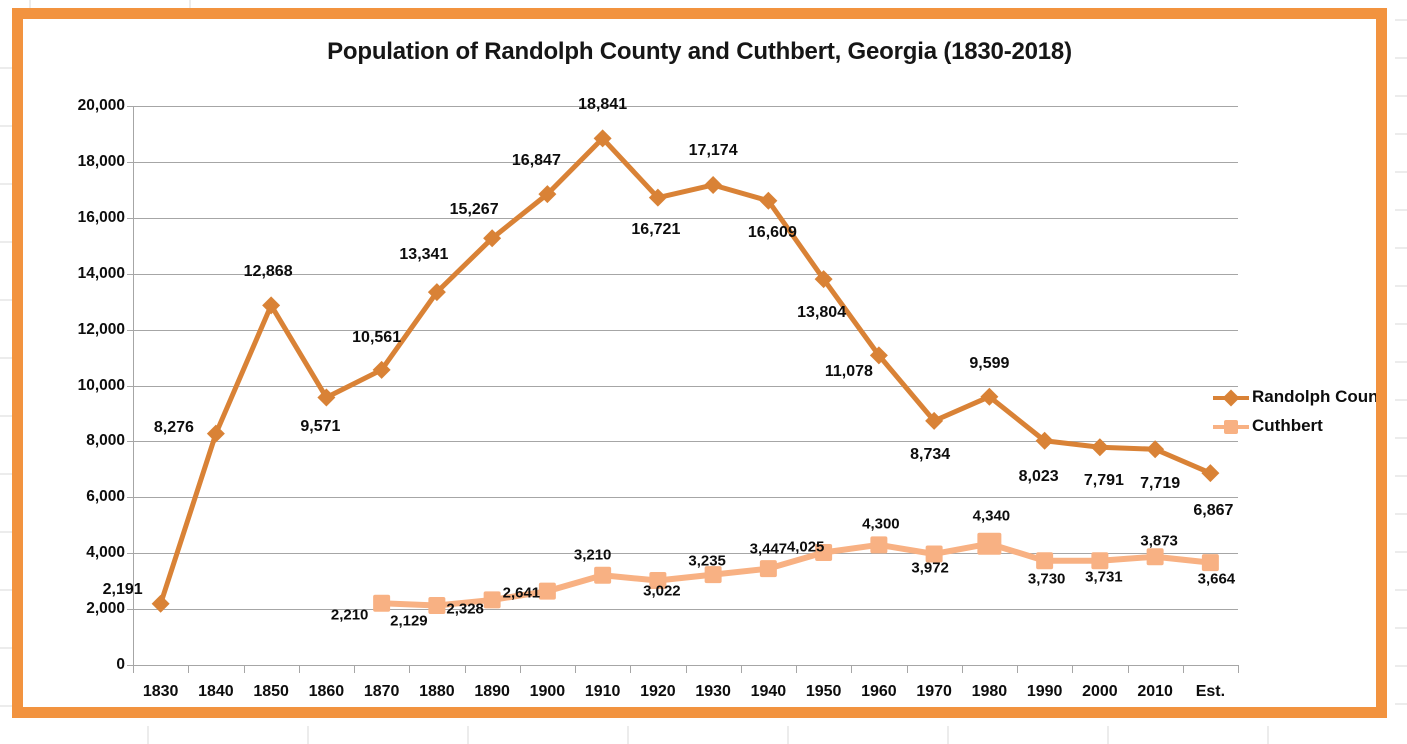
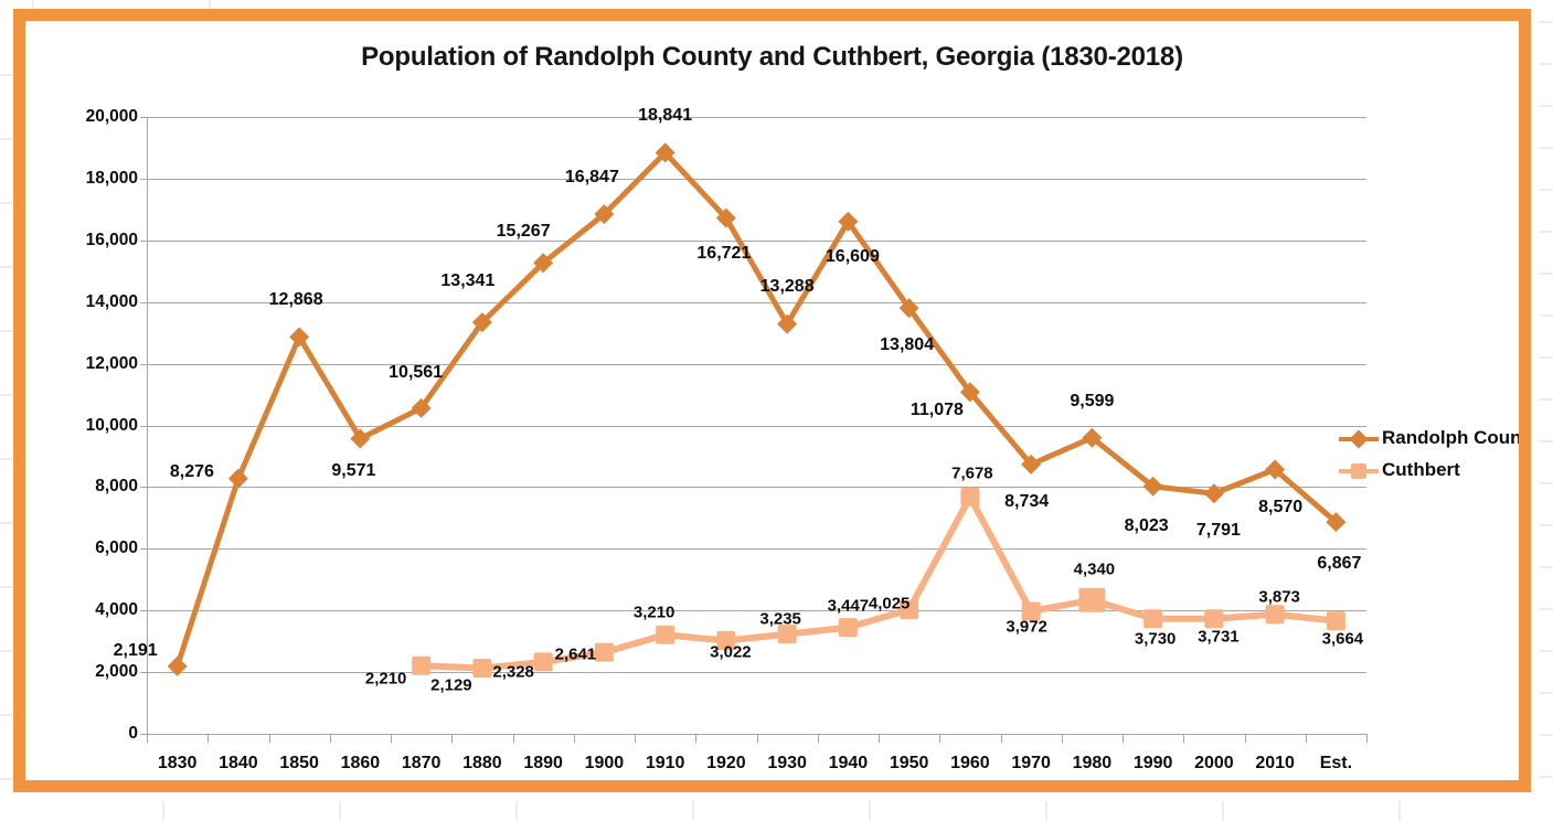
Randolph County/1930: 17,174 -> 13,288
Cuthbert/1960: 4,300 -> 7,678
Randolph County/2010: 7,719 -> 8,570
